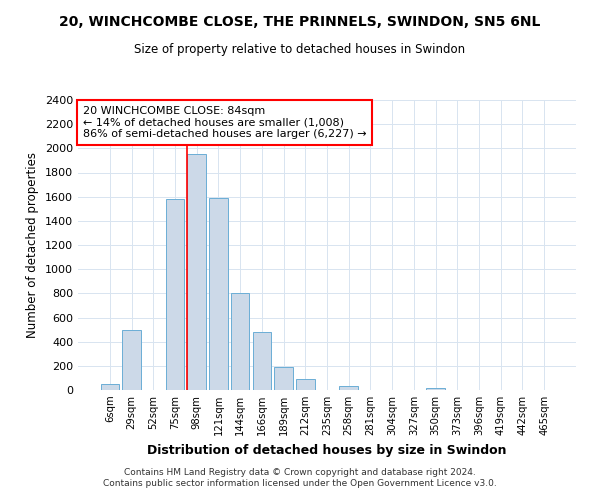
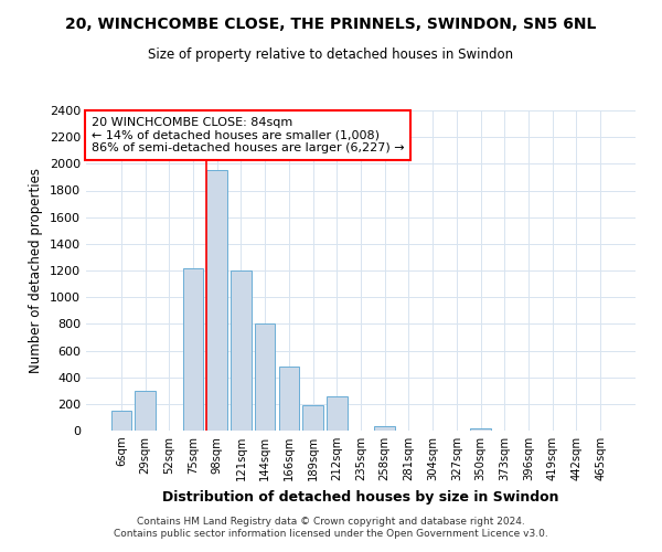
6sqm: 50 -> 150
29sqm: 500 -> 300
75sqm: 1580 -> 1220
121sqm: 1590 -> 1200
212sqm: 90 -> 260
